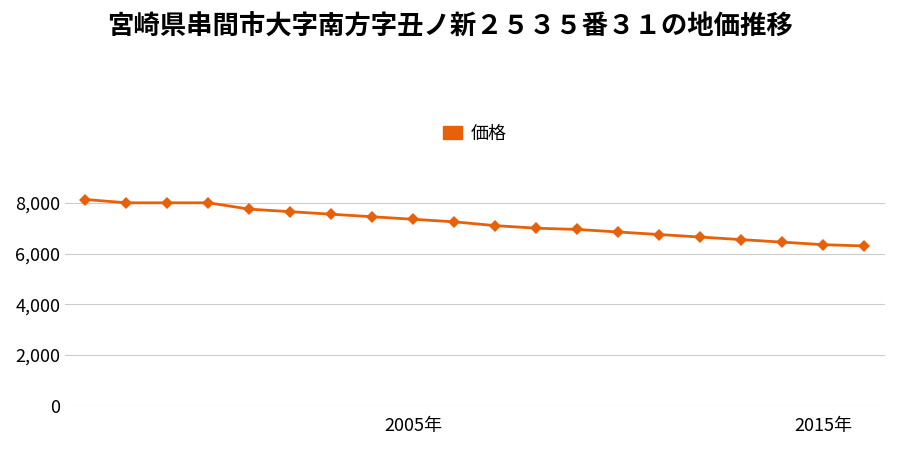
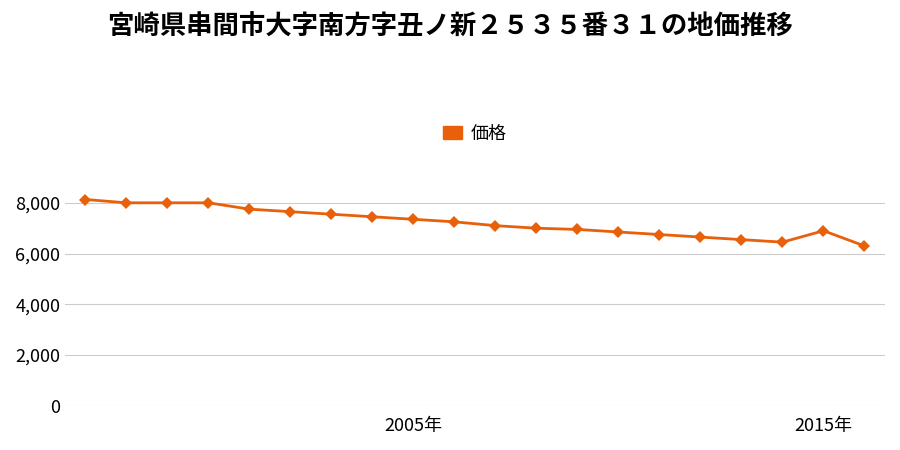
2015年: 6,350 -> 6,900
